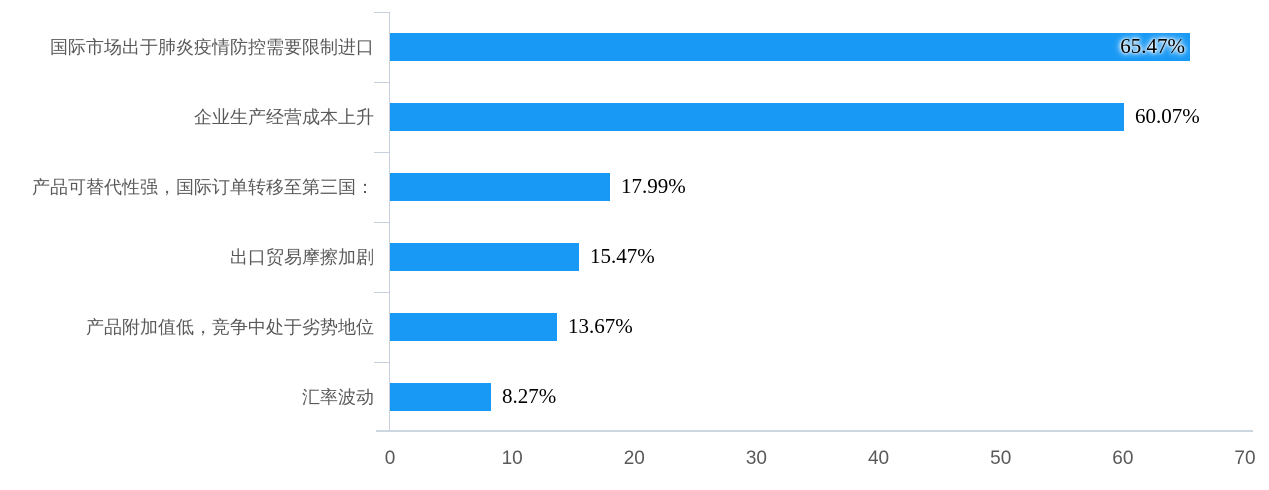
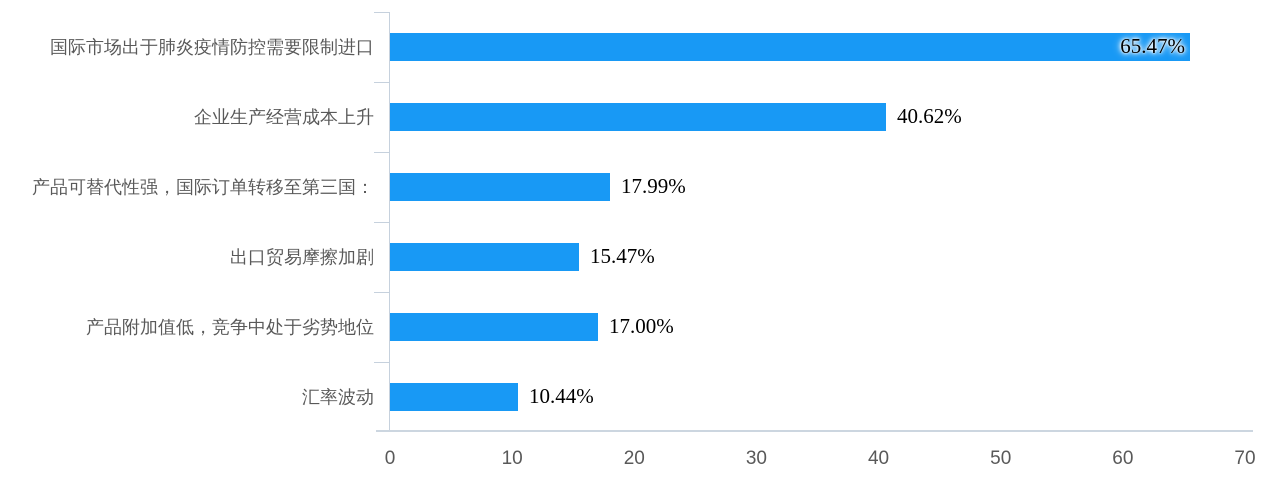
企业生产经营成本上升: 60.07% -> 40.62%
产品附加值低，竞争中处于劣势地位: 13.67% -> 17.00%
汇率波动: 8.27% -> 10.44%
